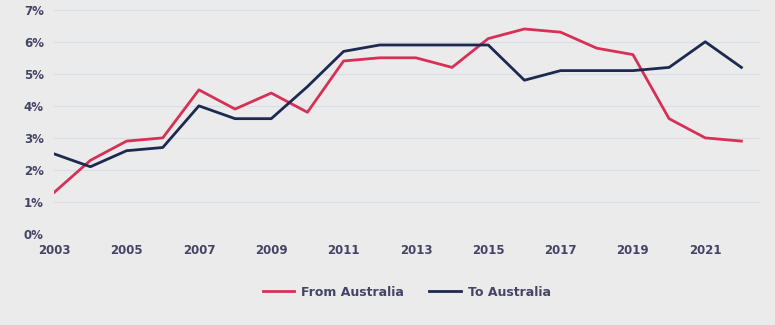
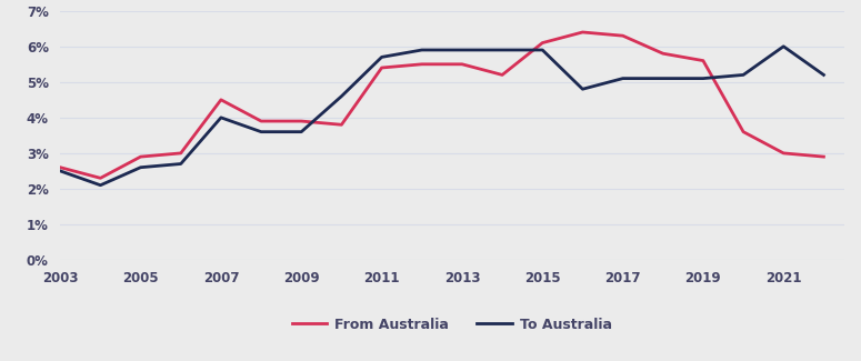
From Australia/2003: 1.3% -> 2.6%
From Australia/2009: 4.4% -> 3.9%
